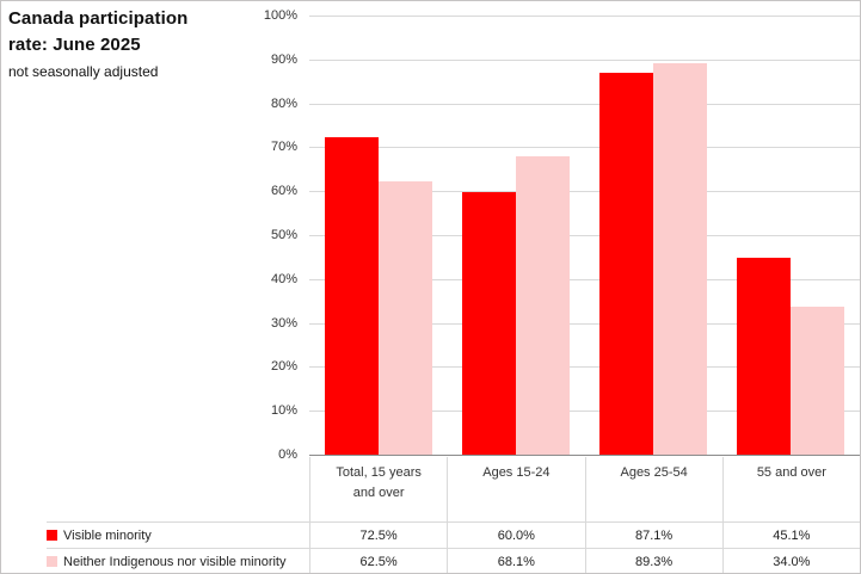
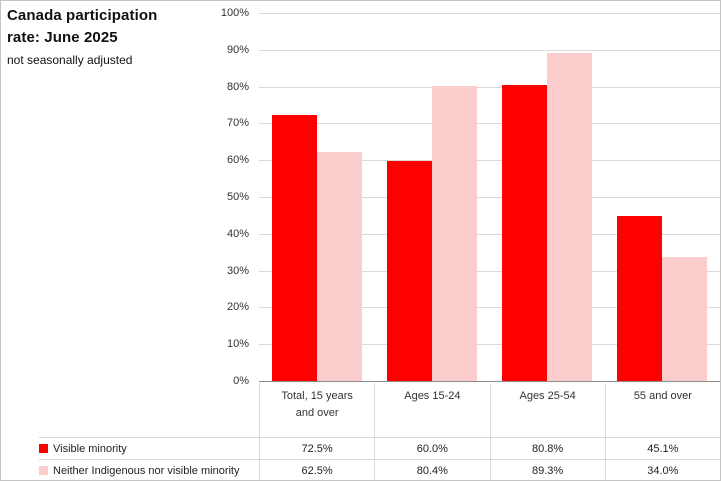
Neither Indigenous nor visible minority/Ages 15-24: 68.1% -> 80.4%
Visible minority/Ages 25-54: 87.1% -> 80.8%
